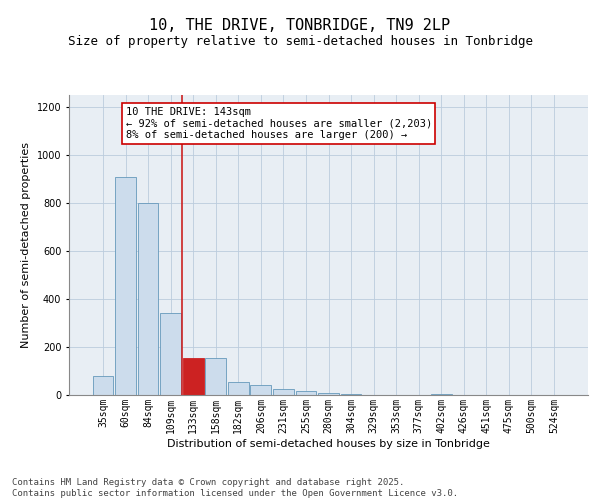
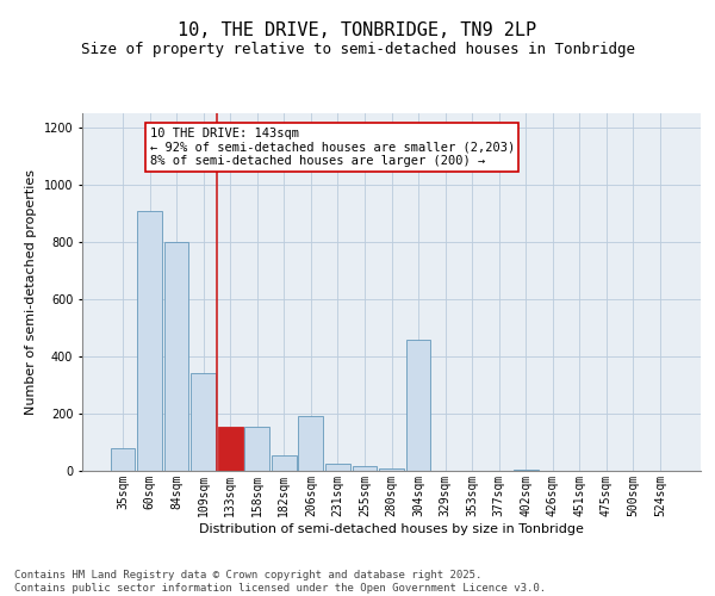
206sqm: 40 -> 190
304sqm: 5 -> 460
